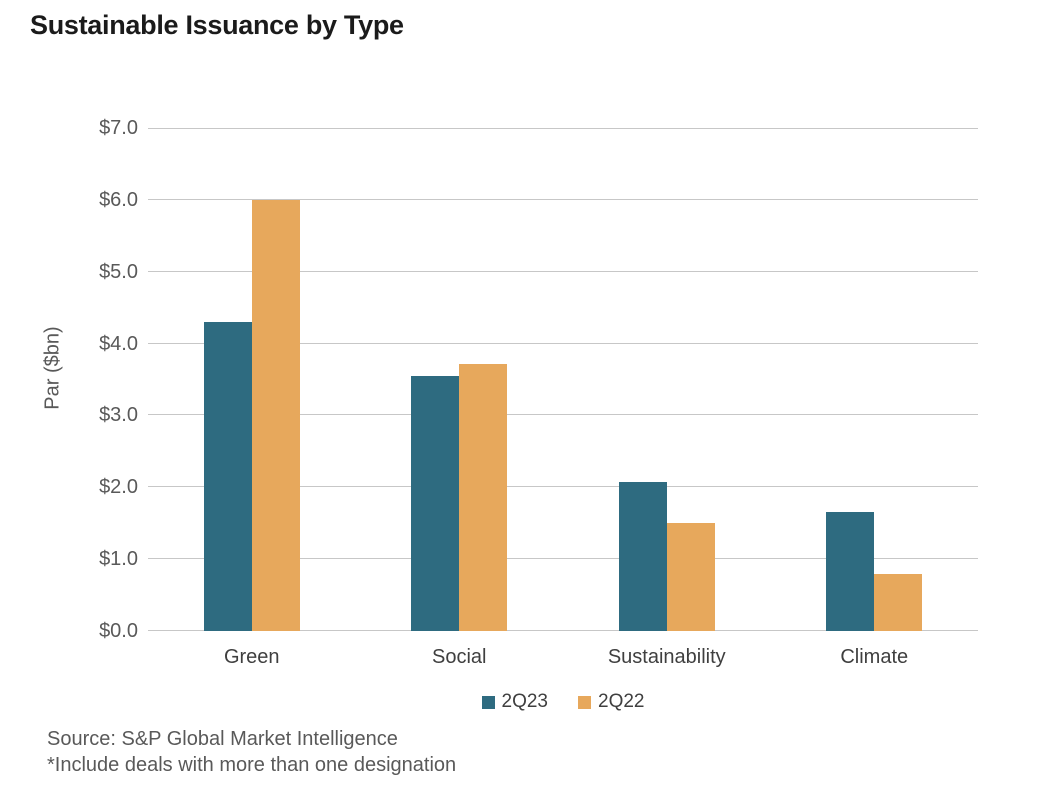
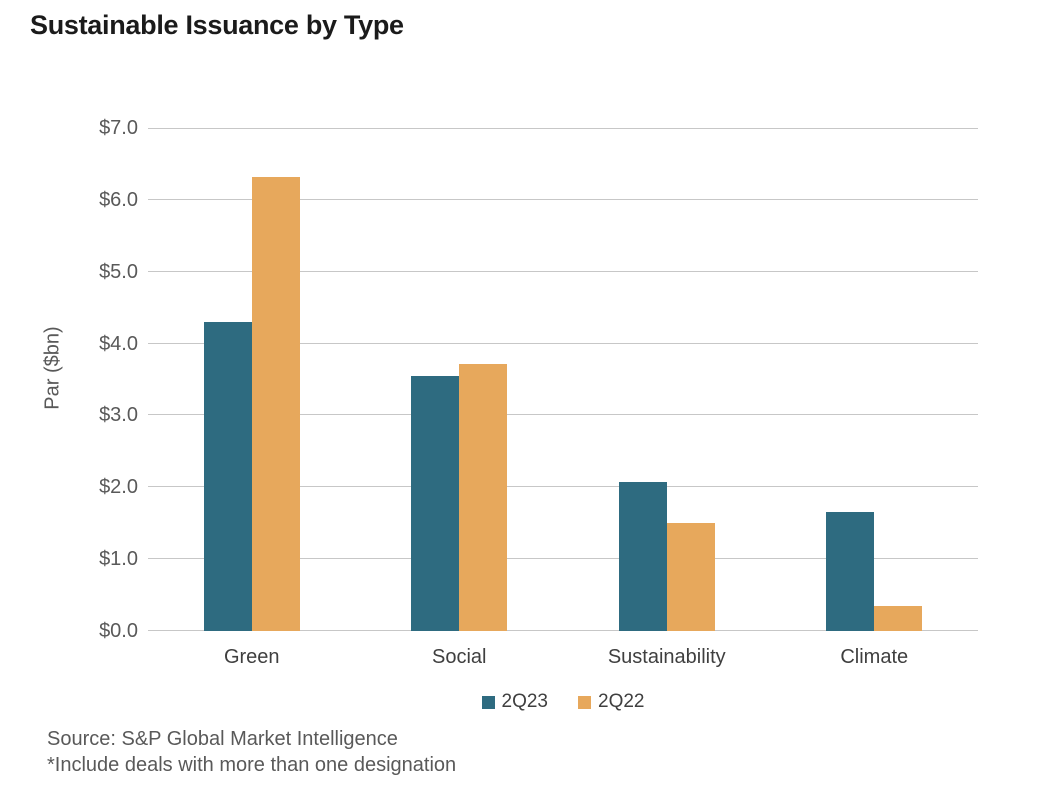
2Q22/Green: $6.0 -> $6.3
2Q22/Climate: $0.8 -> $0.3
